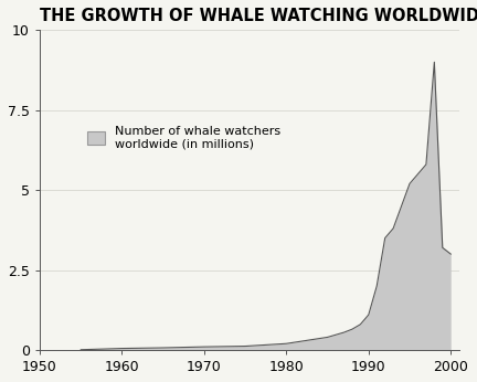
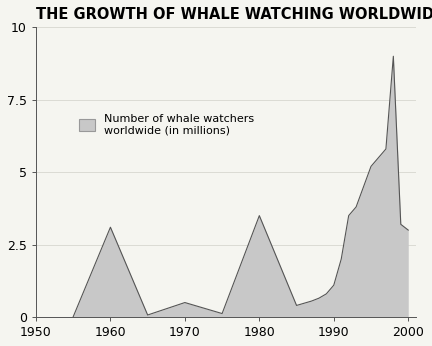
1960: 0.05 -> 3.10
1970: 0.10 -> 0.50
1980: 0.20 -> 3.50
